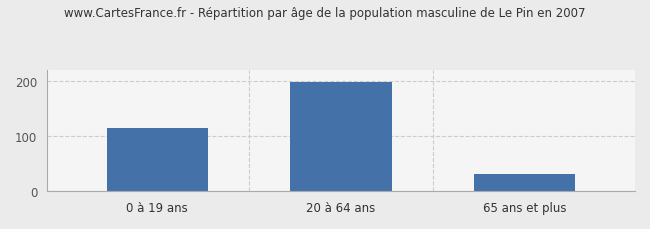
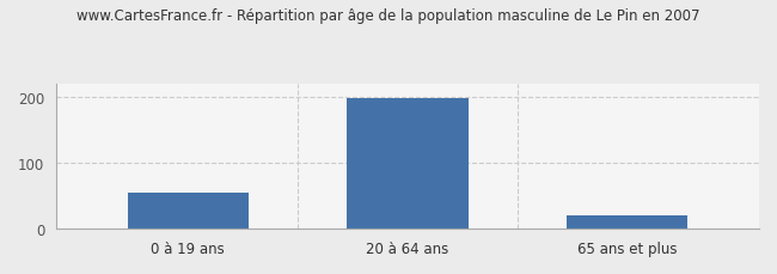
0 à 19 ans: 115 -> 54
65 ans et plus: 32 -> 20
